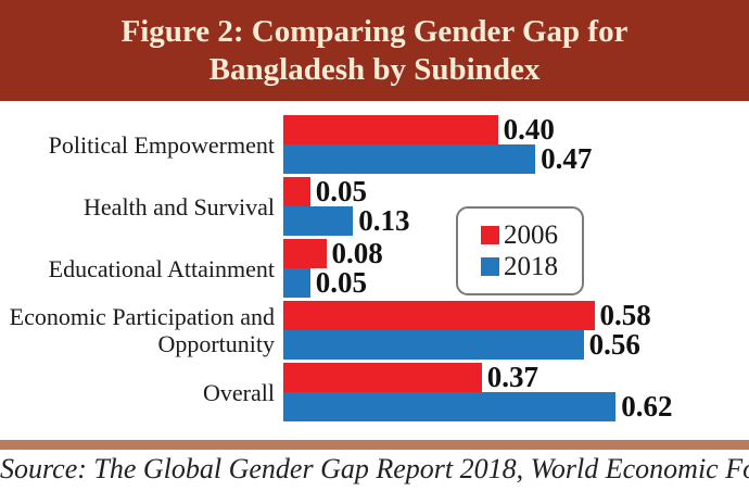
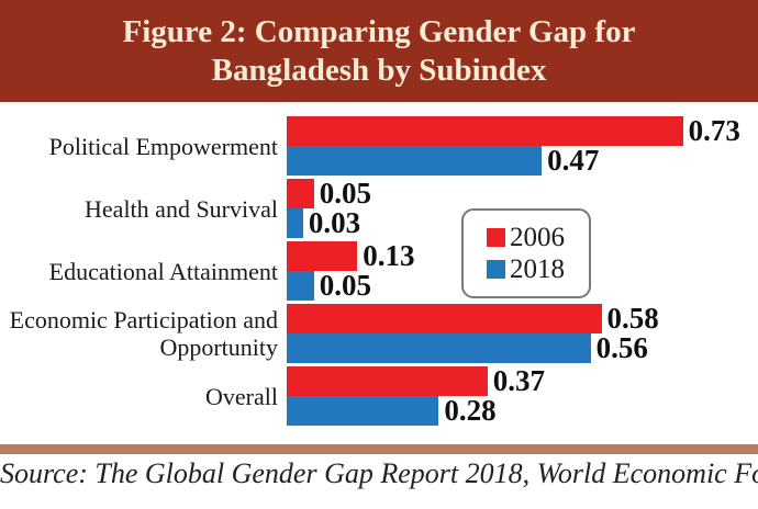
2006/Political Empowerment: 0.40 -> 0.73
2018/Health and Survival: 0.13 -> 0.03
2006/Educational Attainment: 0.08 -> 0.13
2018/Overall: 0.62 -> 0.28
